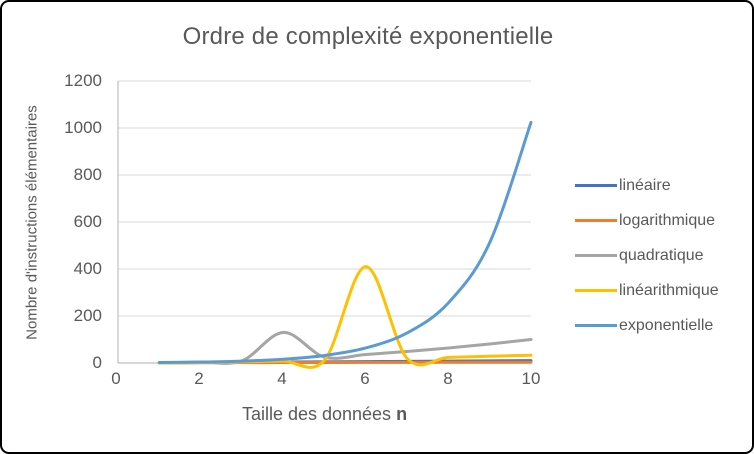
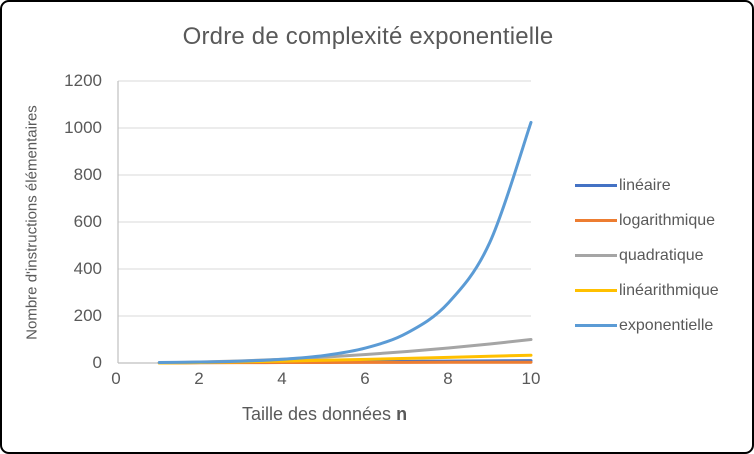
quadratique/4: 130 -> 20
linéarithmique/6: 410 -> 20
